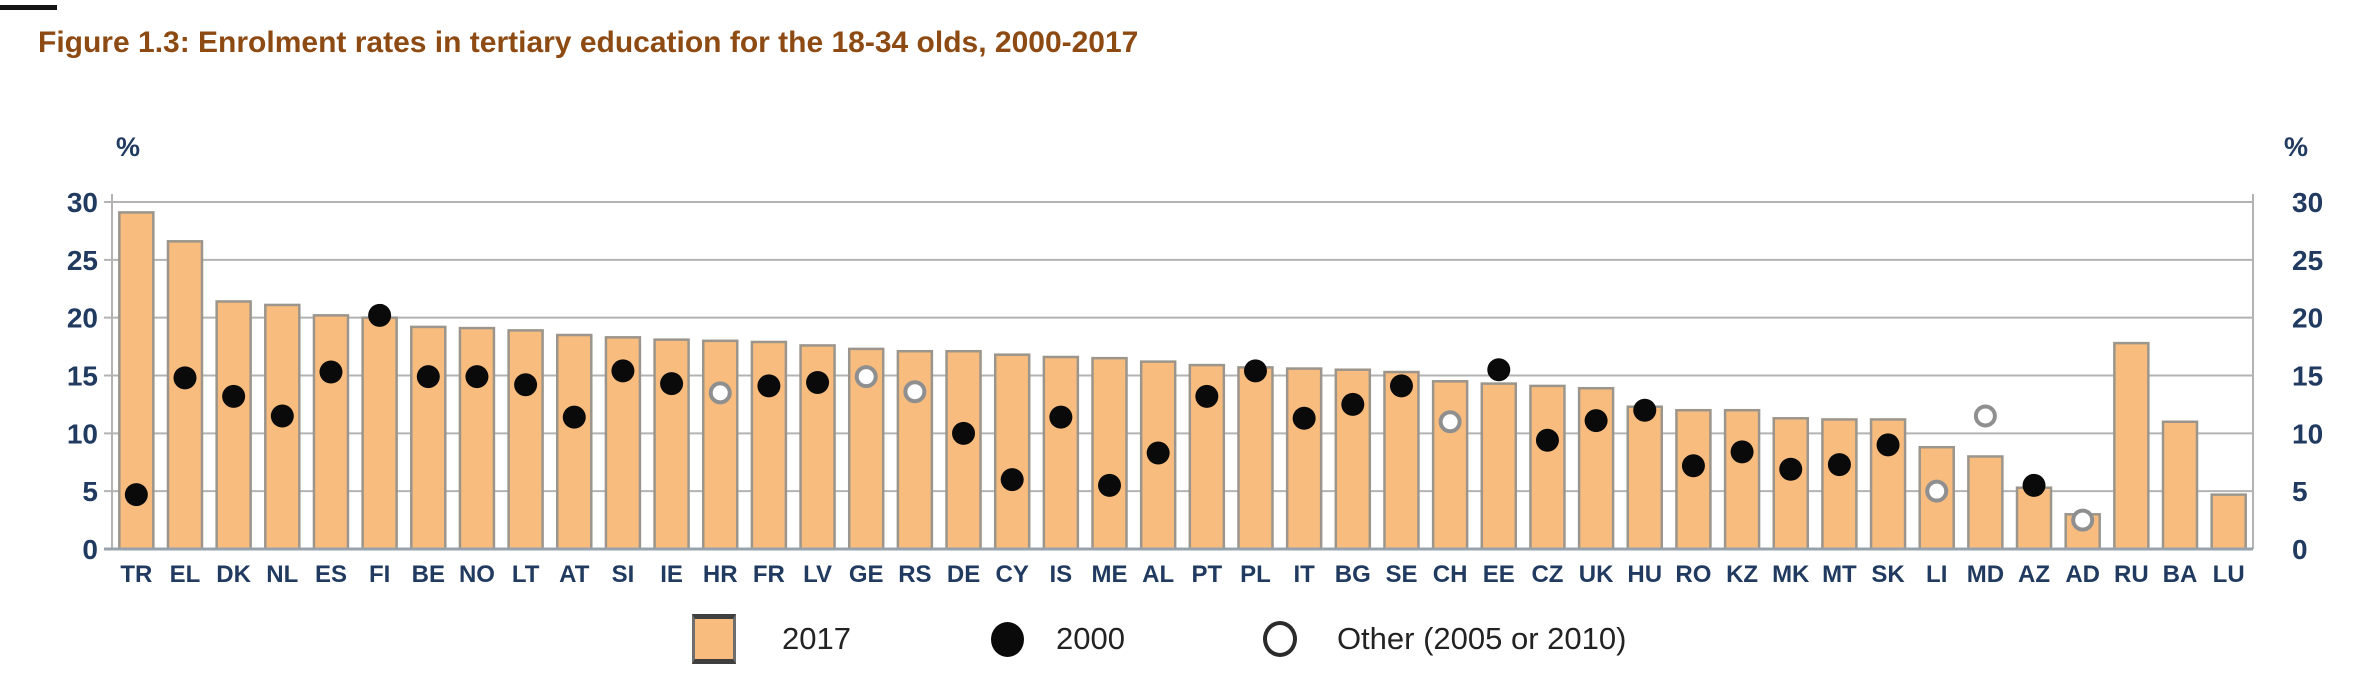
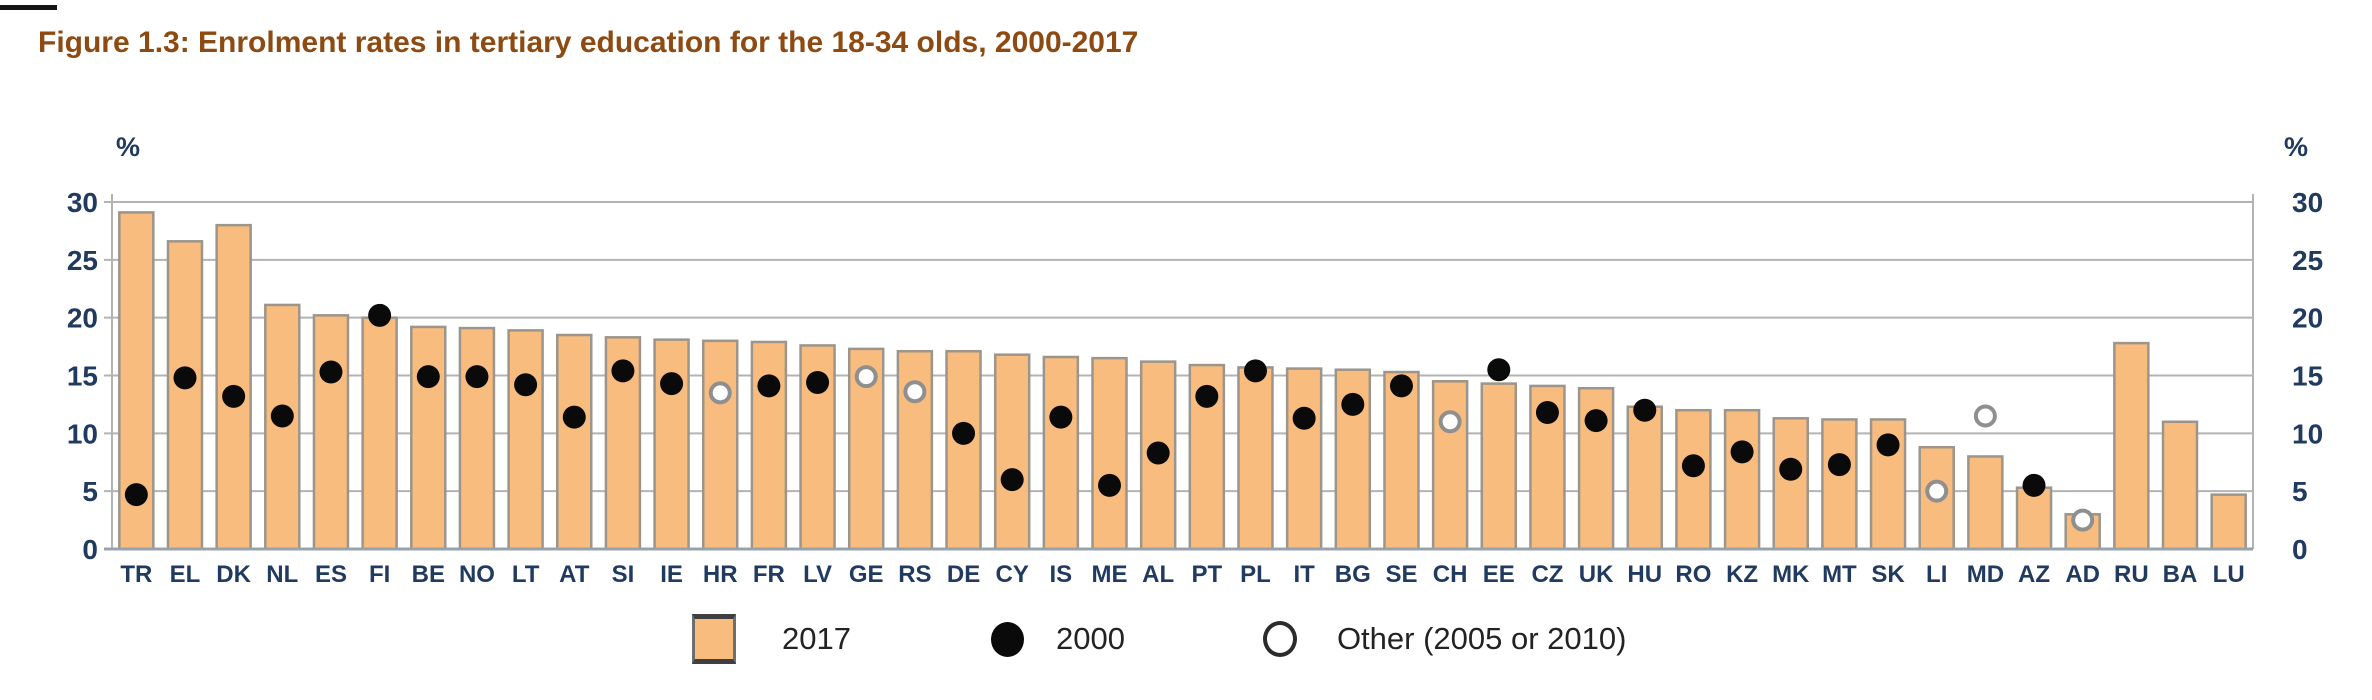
2017/DK: 21.4 -> 28.0
2000/CZ: 9.4 -> 11.8
